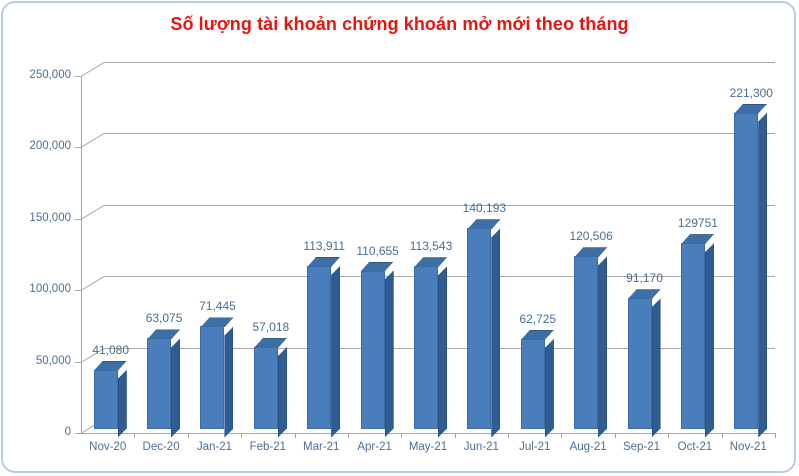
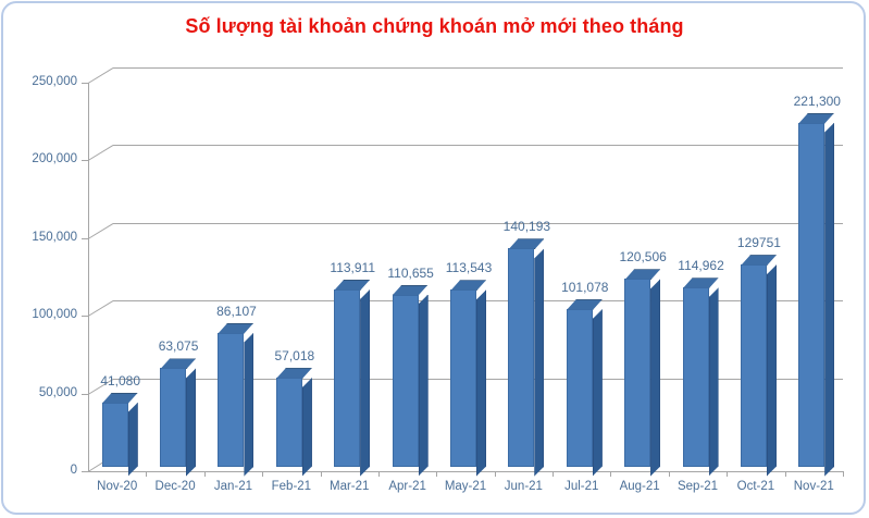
Jan-21: 71,445 -> 86,107
Jul-21: 62,725 -> 101,078
Sep-21: 91,170 -> 114,962
